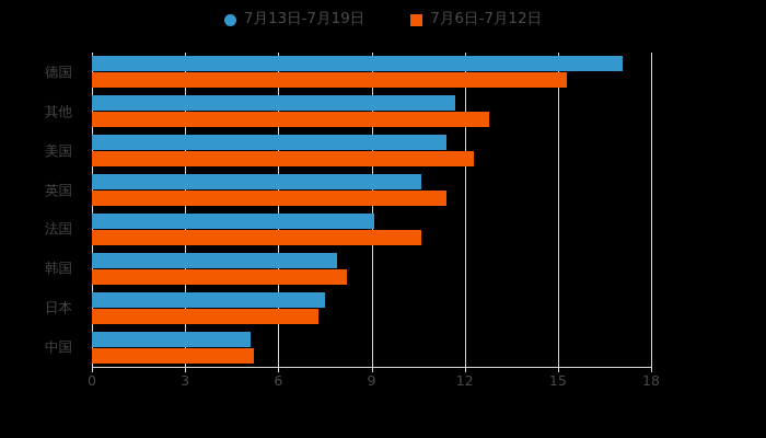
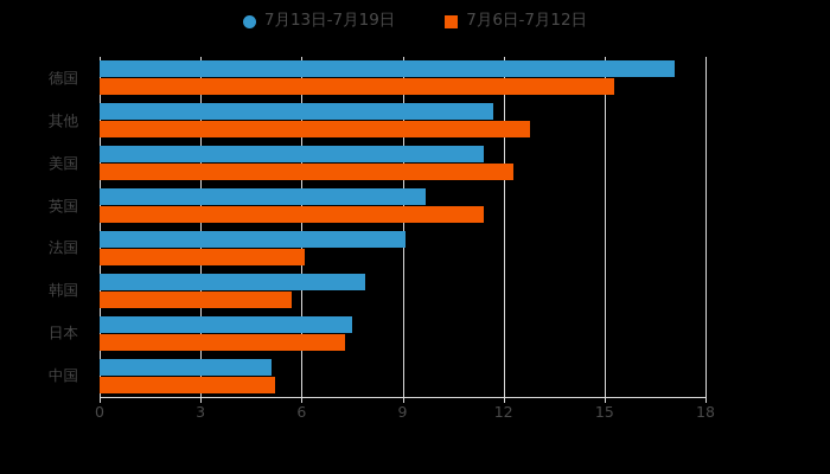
7月13日-7月19日/英国: 10.6 -> 9.7
7月6日-7月12日/法国: 10.6 -> 6.1
7月6日-7月12日/韩国: 8.2 -> 5.7
